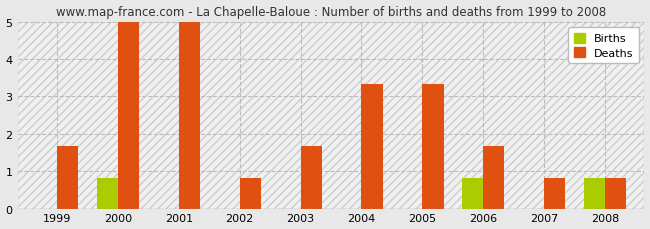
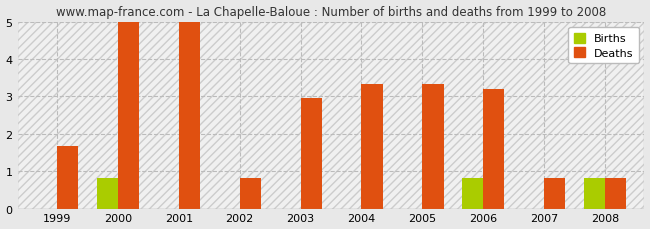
Deaths/2003: 1.67 -> 2.95
Deaths/2006: 1.67 -> 3.20
